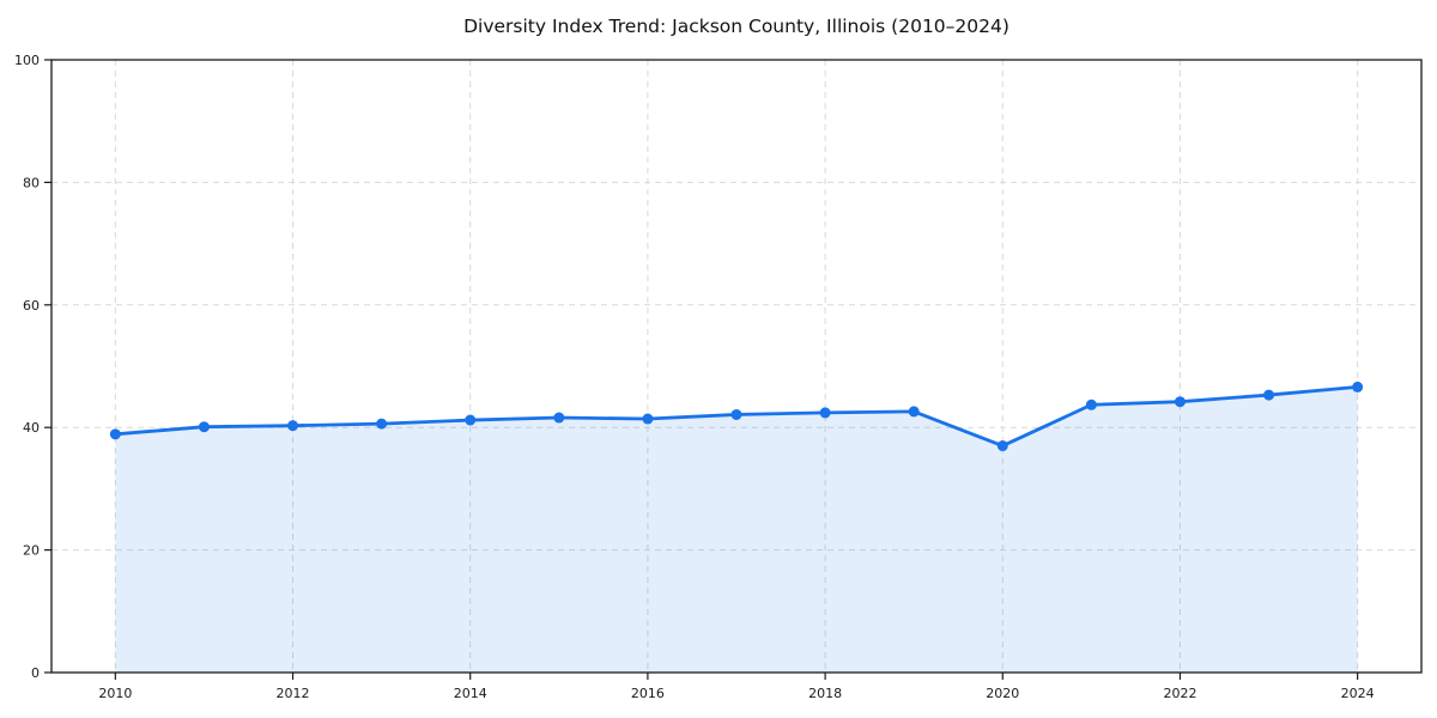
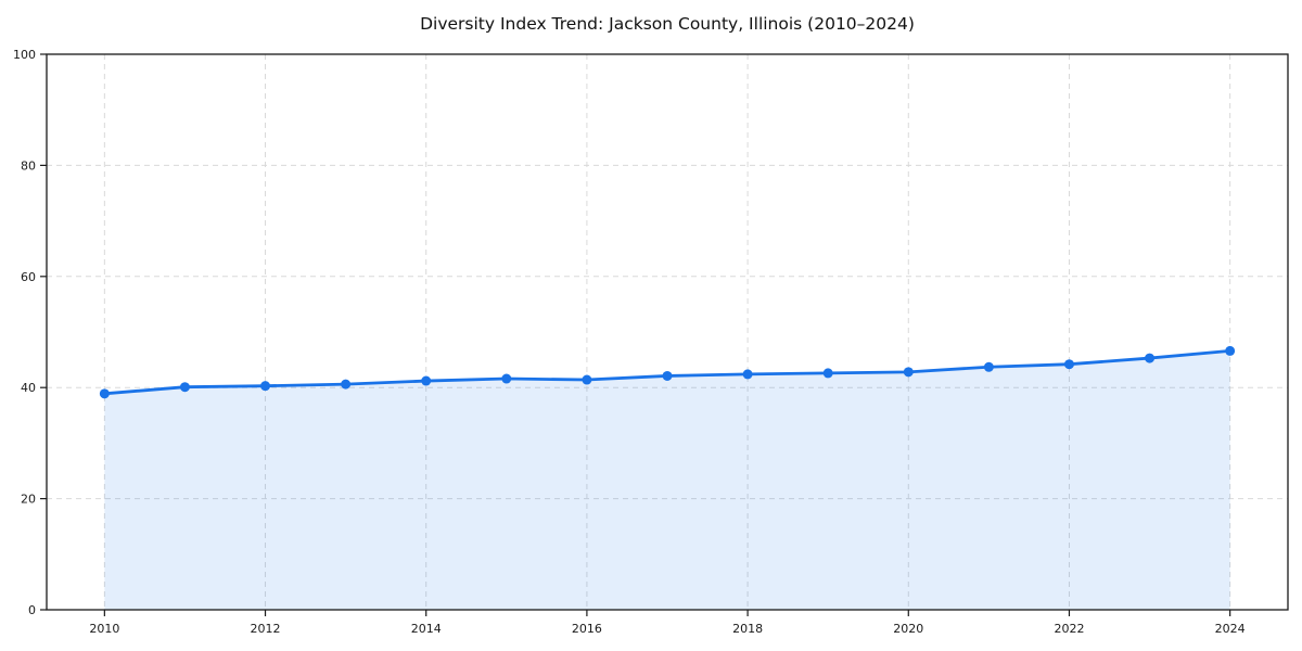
2020: 37 -> 43
